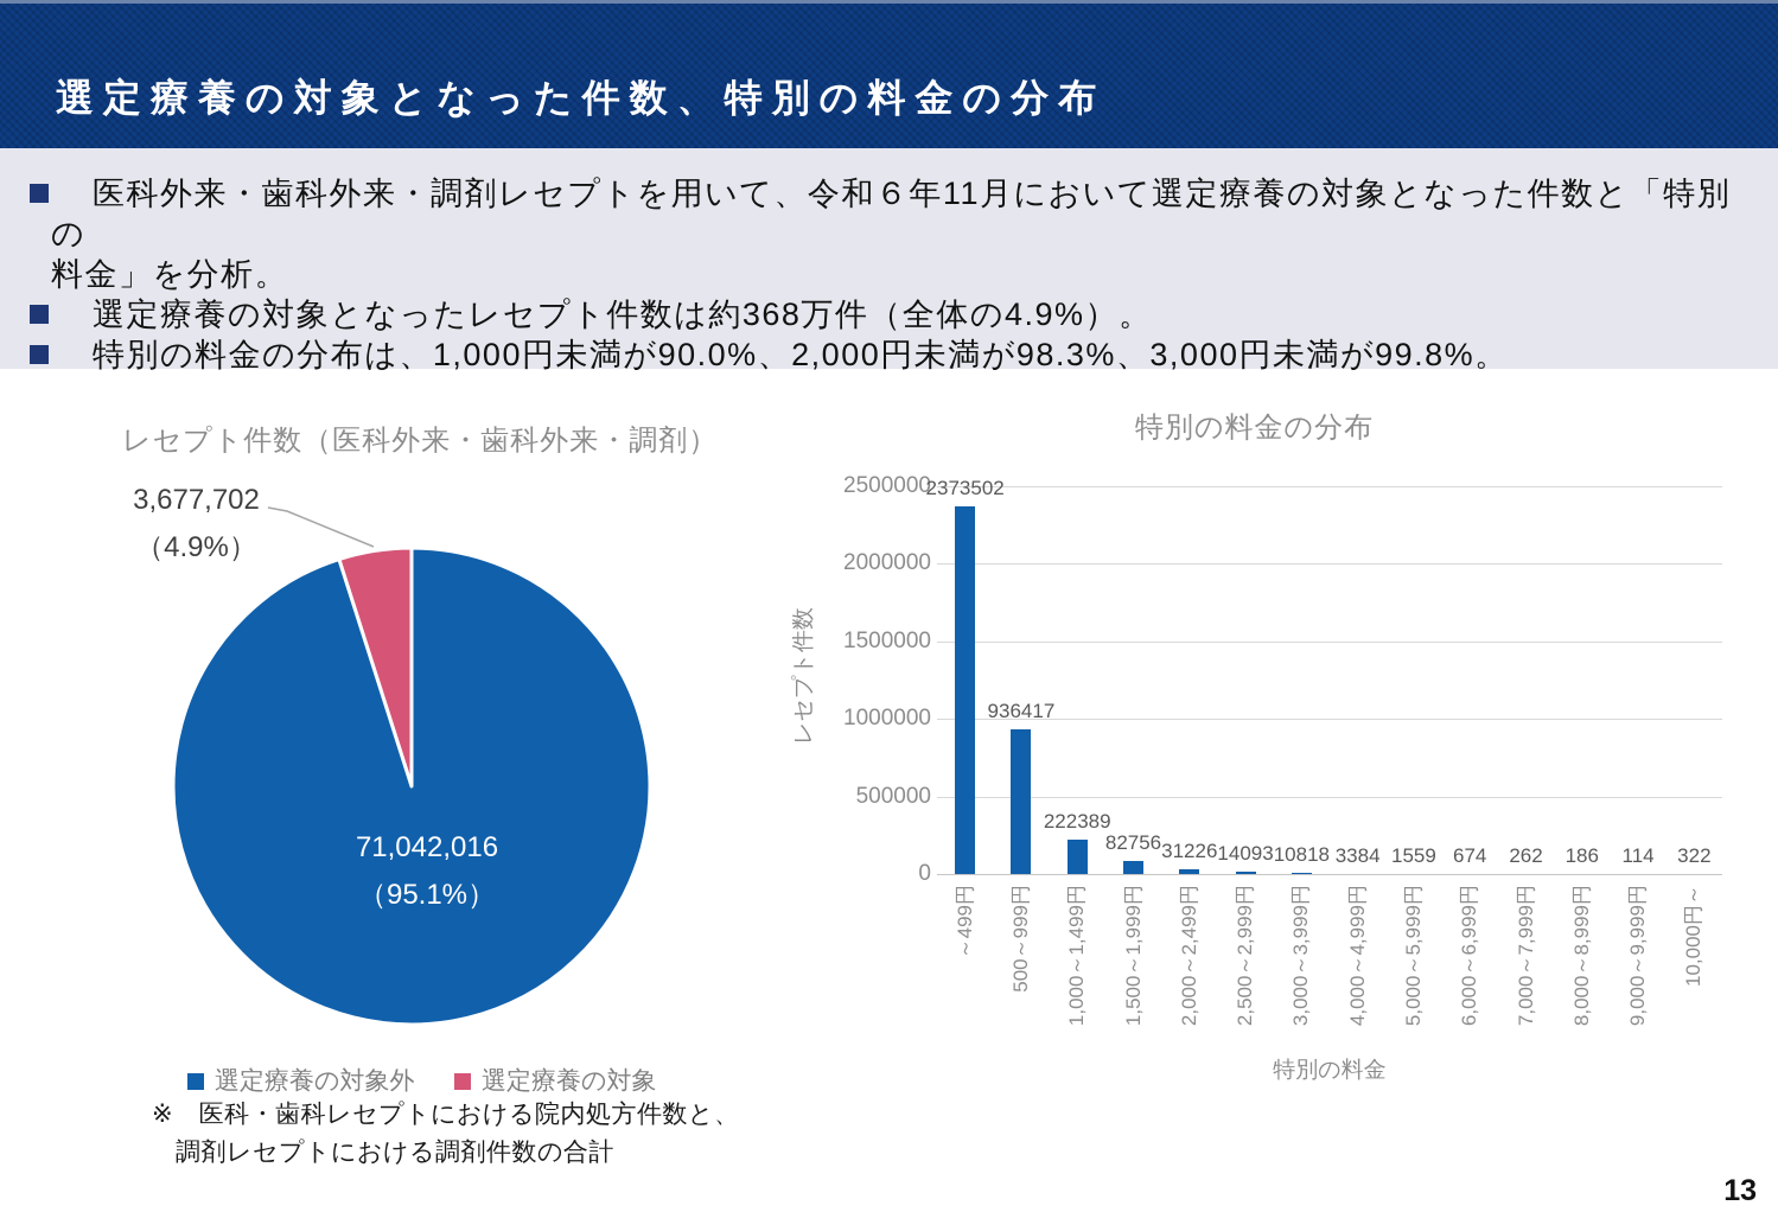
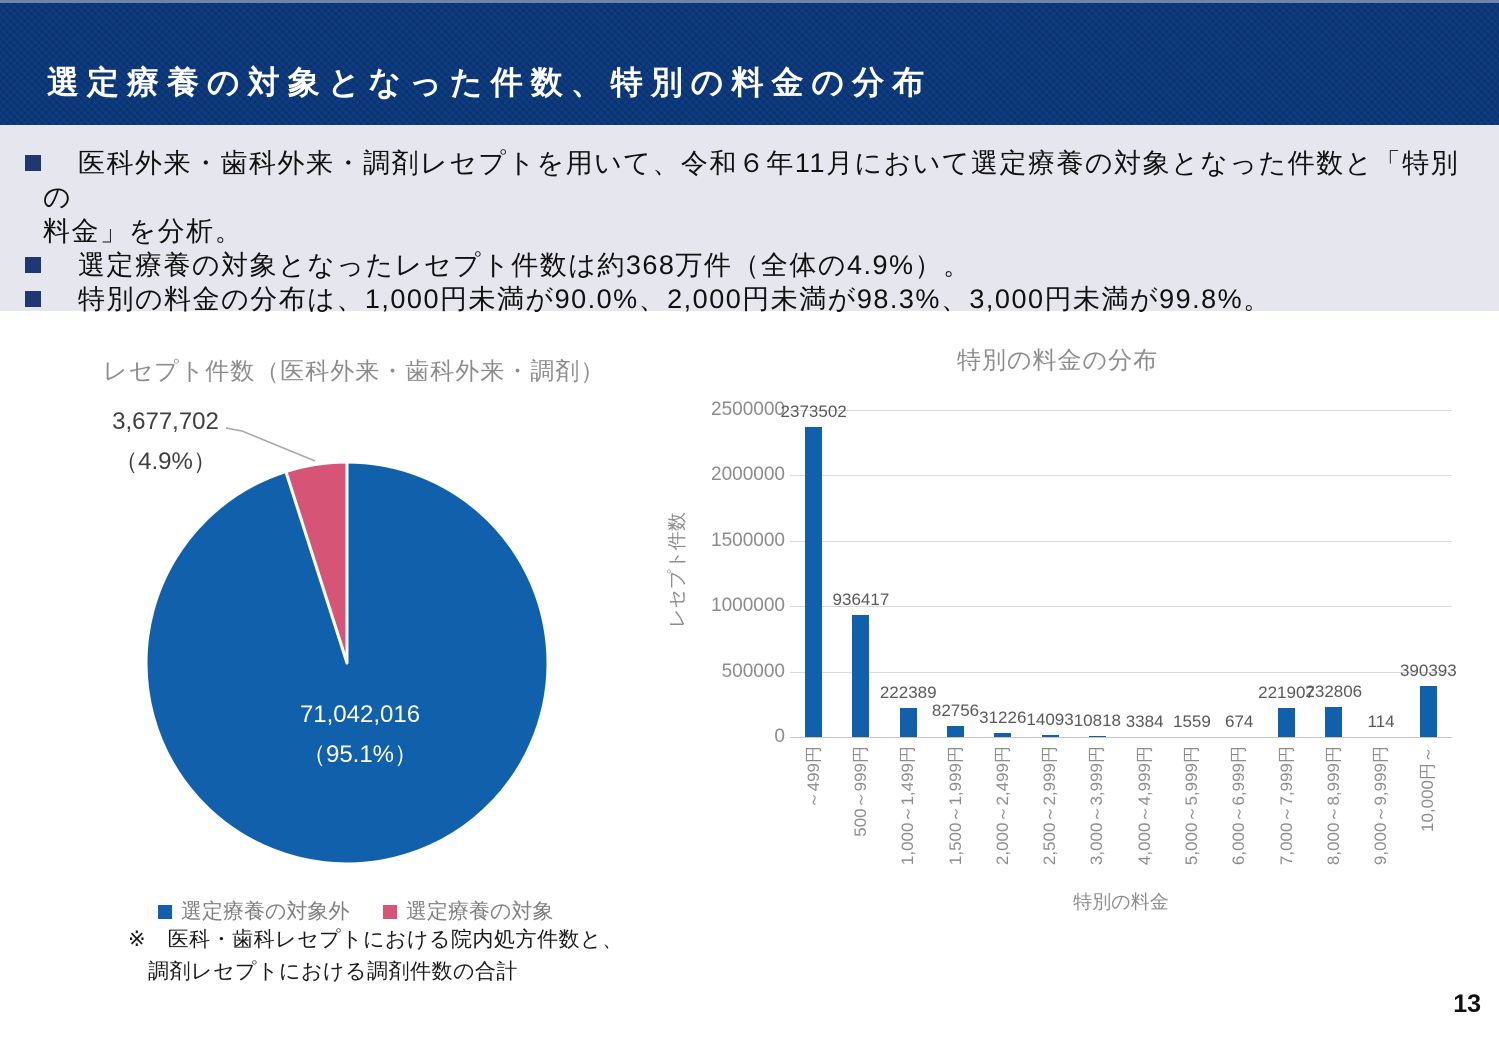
特別の料金の分布/7,000～7,999円: 262 -> 221907
特別の料金の分布/8,000～8,999円: 186 -> 232806
特別の料金の分布/10,000円～: 322 -> 390393
